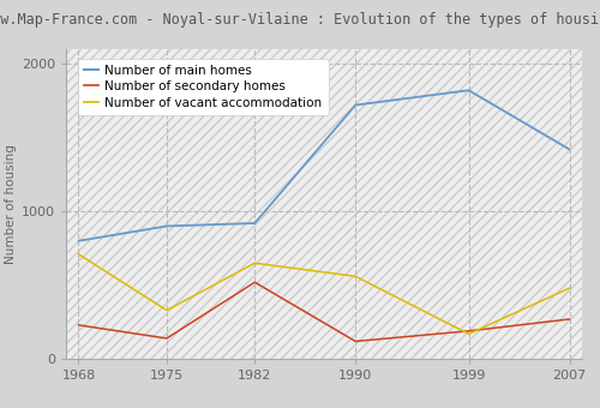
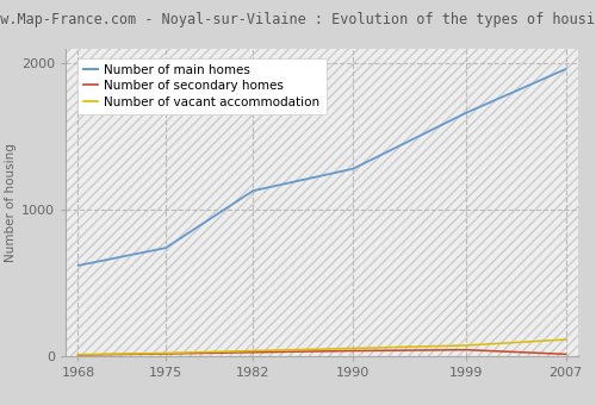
Number of main homes/1968: 800 -> 620
Number of secondary homes/1968: 230 -> 10
Number of vacant accommodation/1968: 710 -> 10
Number of main homes/1975: 900 -> 740
Number of secondary homes/1975: 140 -> 20
Number of vacant accommodation/1975: 330 -> 20
Number of main homes/1982: 920 -> 1130
Number of secondary homes/1982: 520 -> 30
Number of vacant accommodation/1982: 650 -> 40
Number of main homes/1990: 1720 -> 1280
Number of secondary homes/1990: 120 -> 40
Number of vacant accommodation/1990: 560 -> 60
Number of main homes/1999: 1820 -> 1660
Number of secondary homes/1999: 190 -> 40
Number of vacant accommodation/1999: 170 -> 80
Number of main homes/2007: 1420 -> 1960
Number of secondary homes/2007: 270 -> 20
Number of vacant accommodation/2007: 480 -> 120
